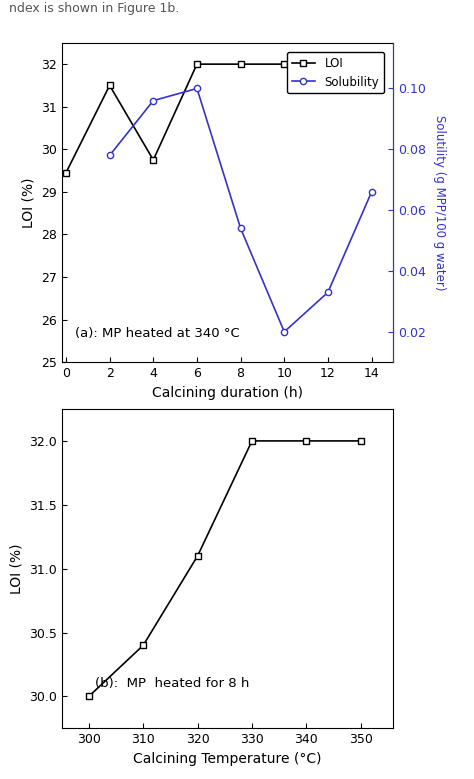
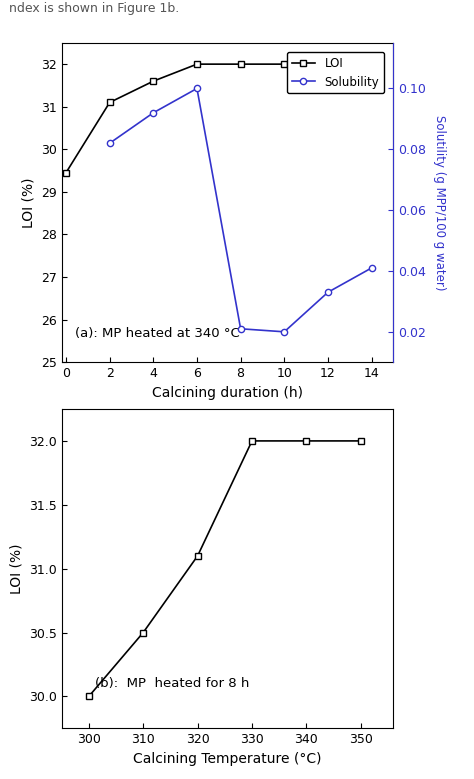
LOI/2: 31.50 -> 31.10
Solubility/2: 0.078 -> 0.082
LOI/4: 29.75 -> 31.60
Solubility/4: 0.096 -> 0.092
Solubility/8: 0.054 -> 0.021
Solubility/14: 0.066 -> 0.041
310: 30.4 -> 30.5
